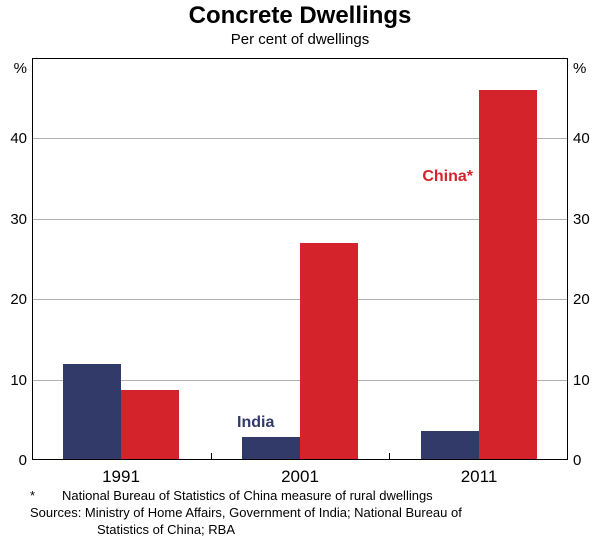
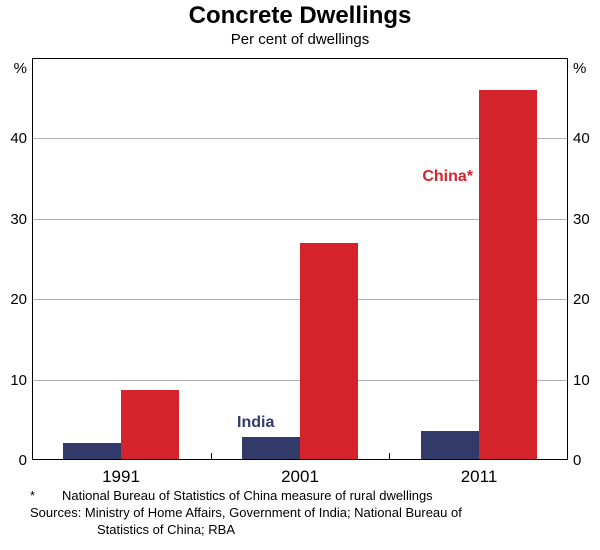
India/1991: 12 -> 2
